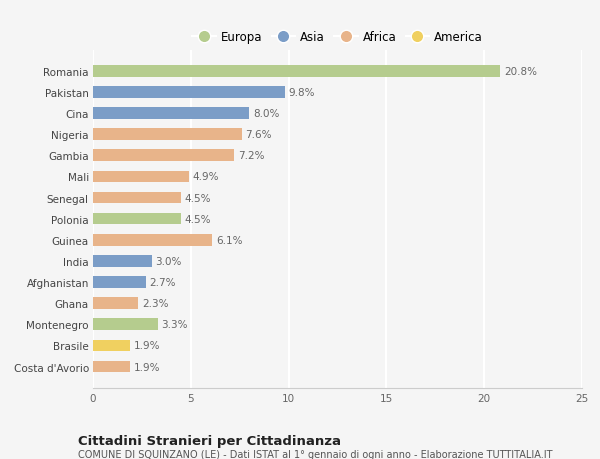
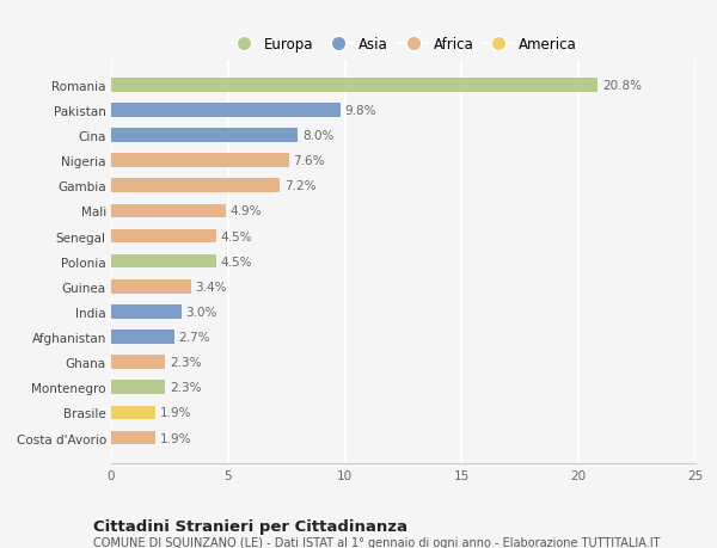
Guinea: 6.1% -> 3.4%
Montenegro: 3.3% -> 2.3%
